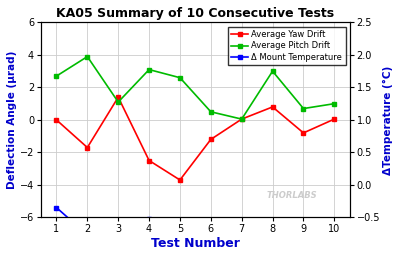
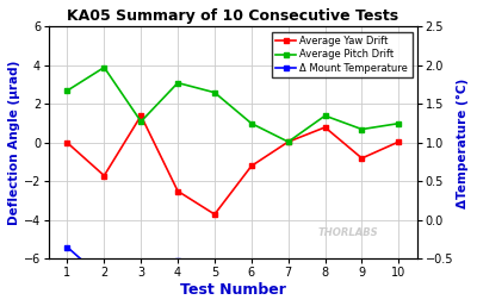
Average Pitch Drift/6: 0.5 -> 1.0
Average Pitch Drift/8: 3.0 -> 1.4
